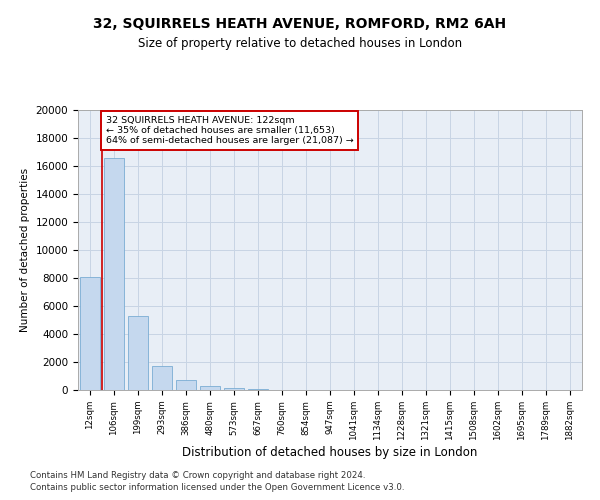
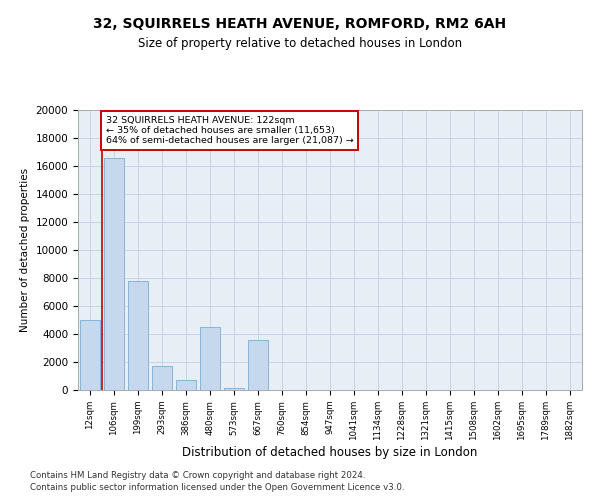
12sqm: 8100 -> 5000
199sqm: 5300 -> 7800
480sqm: 300 -> 4500
667sqm: 100 -> 3600
